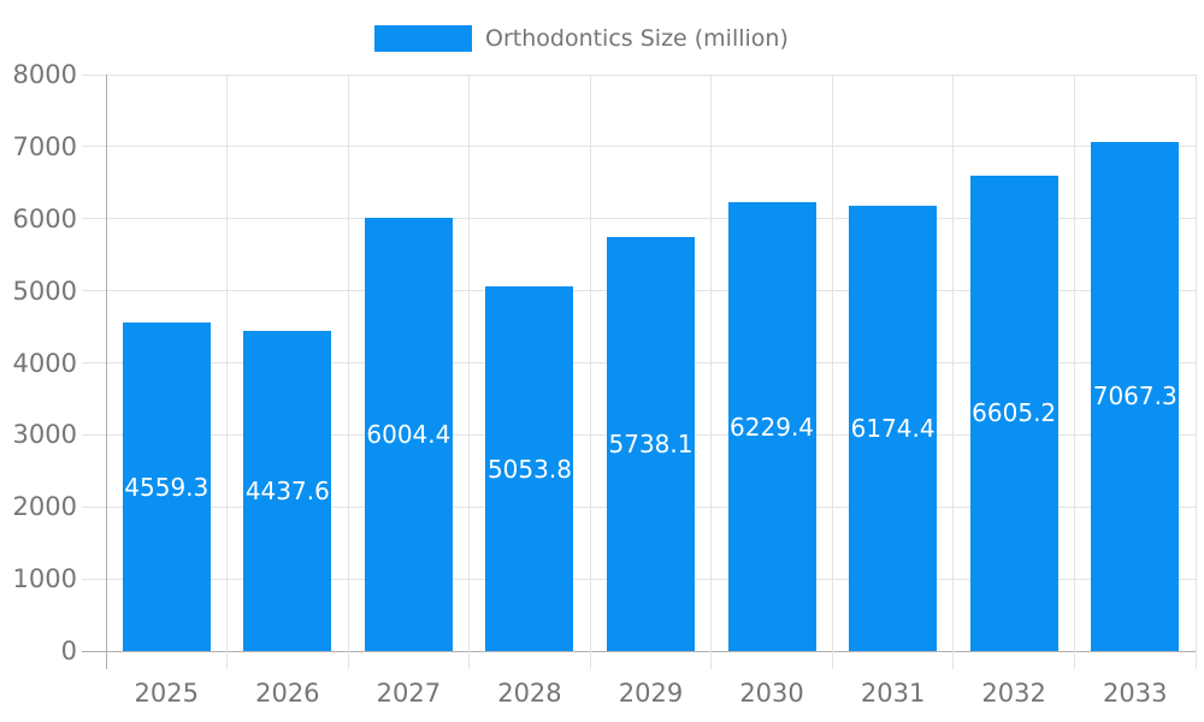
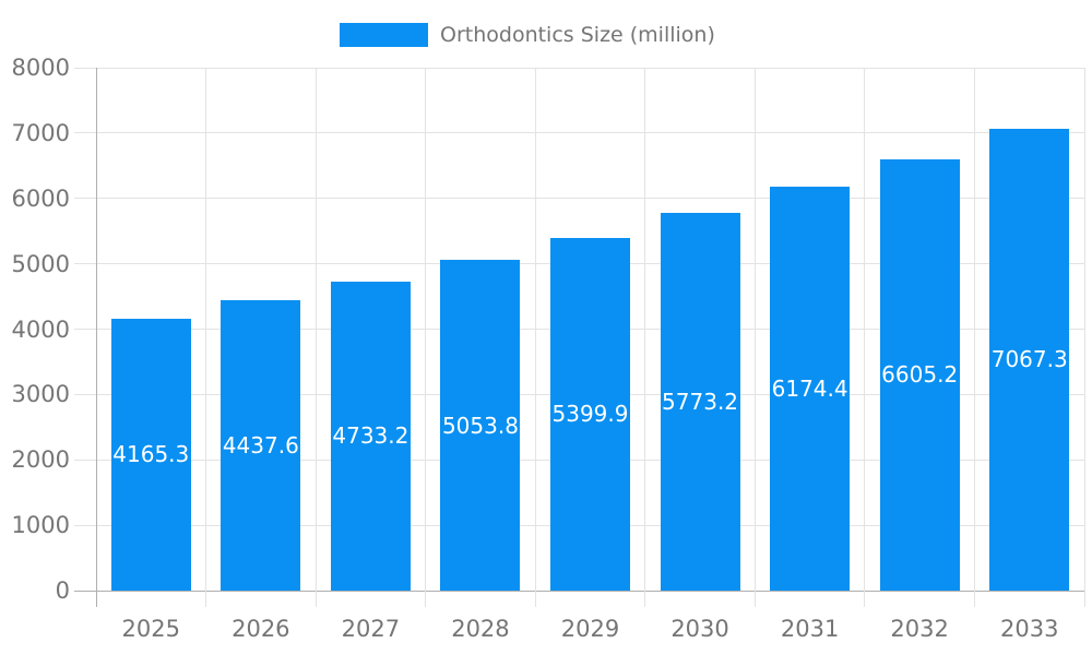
2025: 4559.3 -> 4165.3
2027: 6004.4 -> 4733.2
2029: 5738.1 -> 5399.9
2030: 6229.4 -> 5773.2
